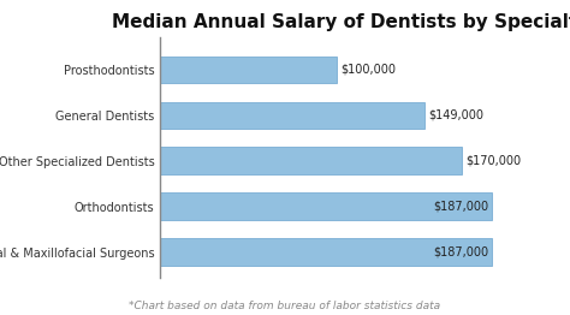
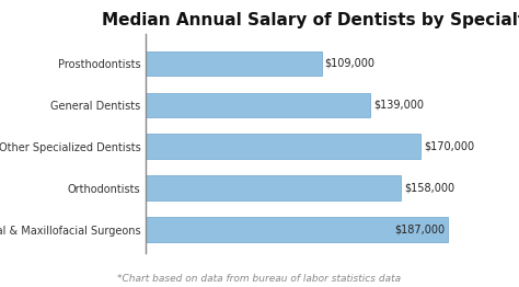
Prosthodontists: $100,000 -> $109,000
General Dentists: $149,000 -> $139,000
Orthodontists: $187,000 -> $158,000
